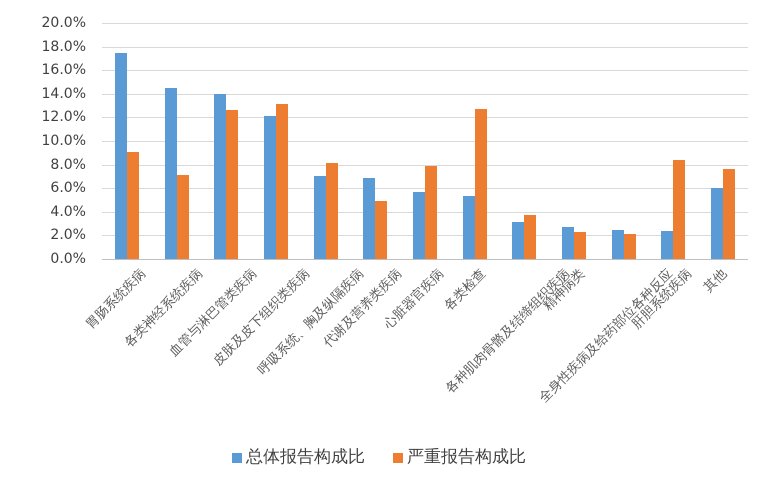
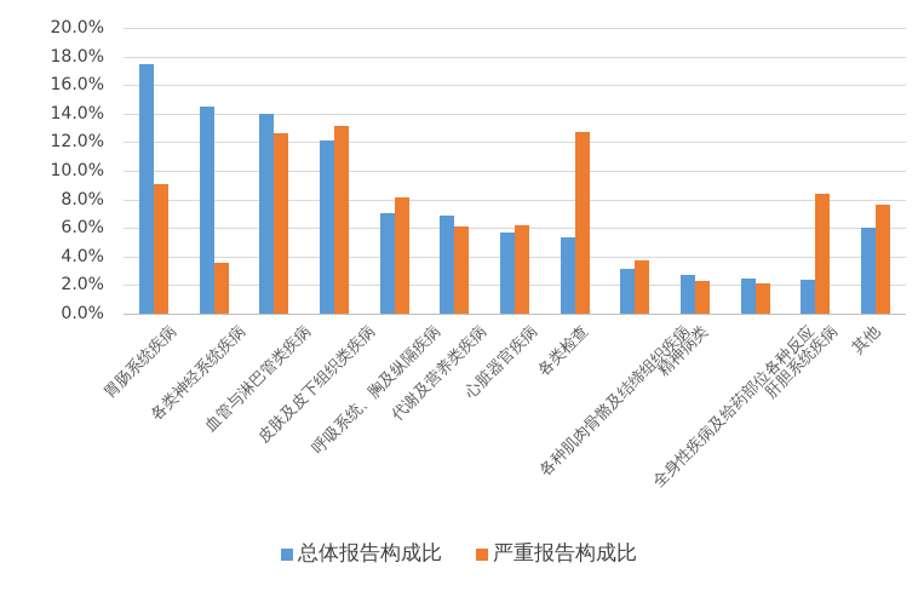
严重报告构成比/各类神经系统疾病: 7.1% -> 3.6%
严重报告构成比/代谢及营养类疾病: 4.9% -> 6.1%
严重报告构成比/心脏器官疾病: 7.9% -> 6.2%
